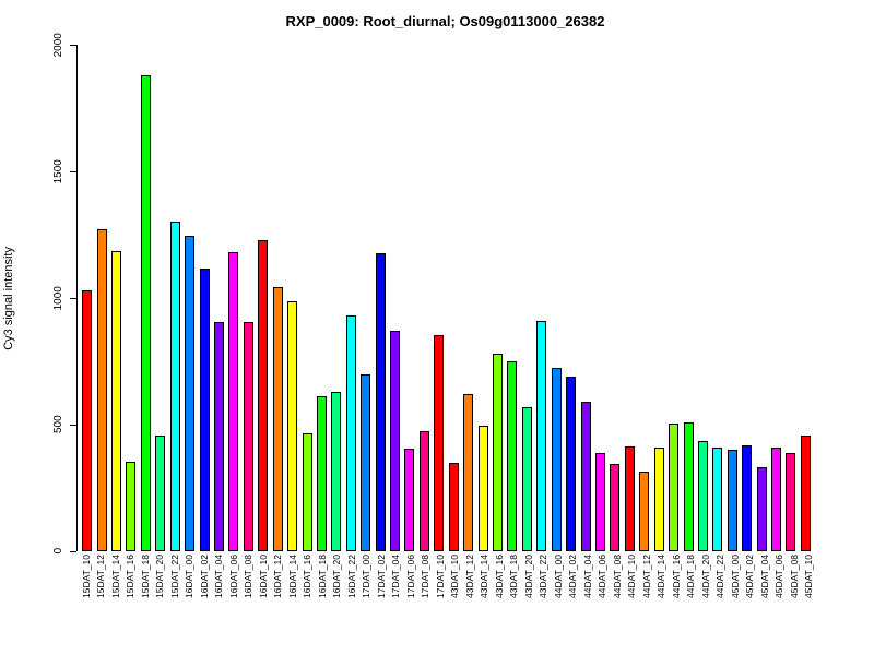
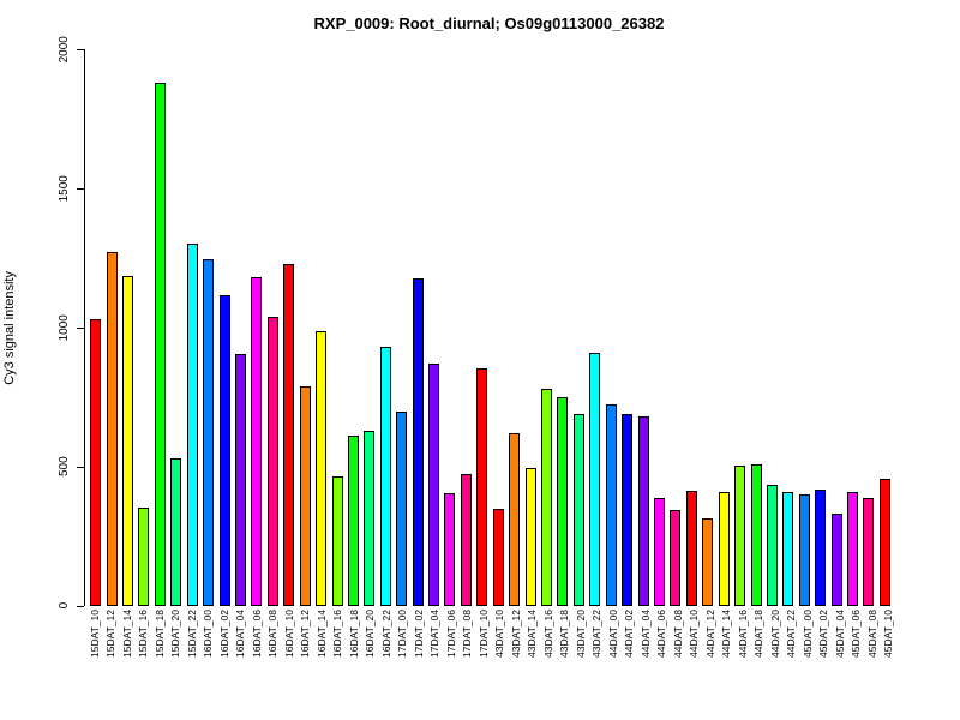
15DAT_20: 460 -> 530
16DAT_08: 900 -> 1040
16DAT_12: 1040 -> 790
43DAT_20: 570 -> 690
44DAT_04: 590 -> 680
